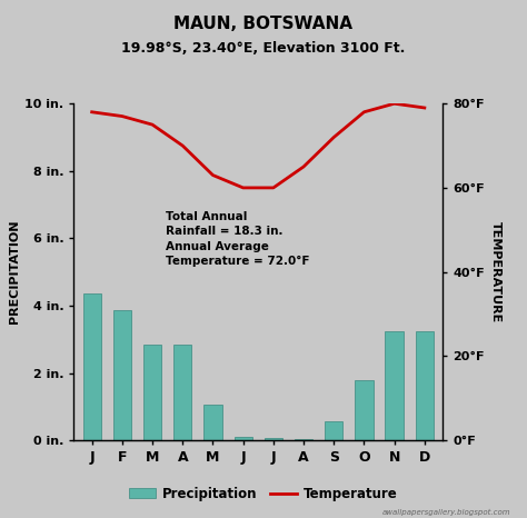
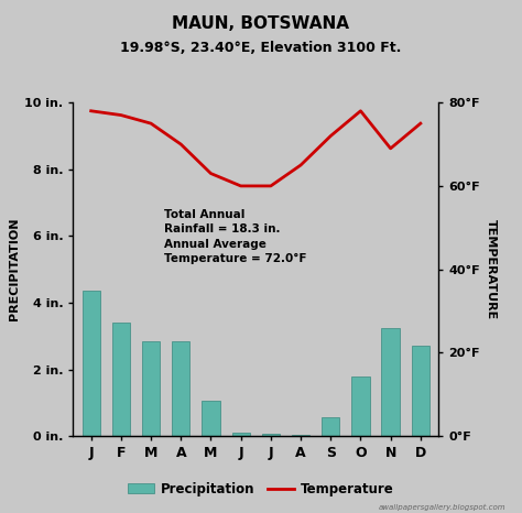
Precipitation/F: 3.85 in. -> 3.40 in.
Temperature/N: 80°F -> 69°F
Precipitation/D: 3.25 in. -> 2.70 in.
Temperature/D: 79°F -> 75°F
